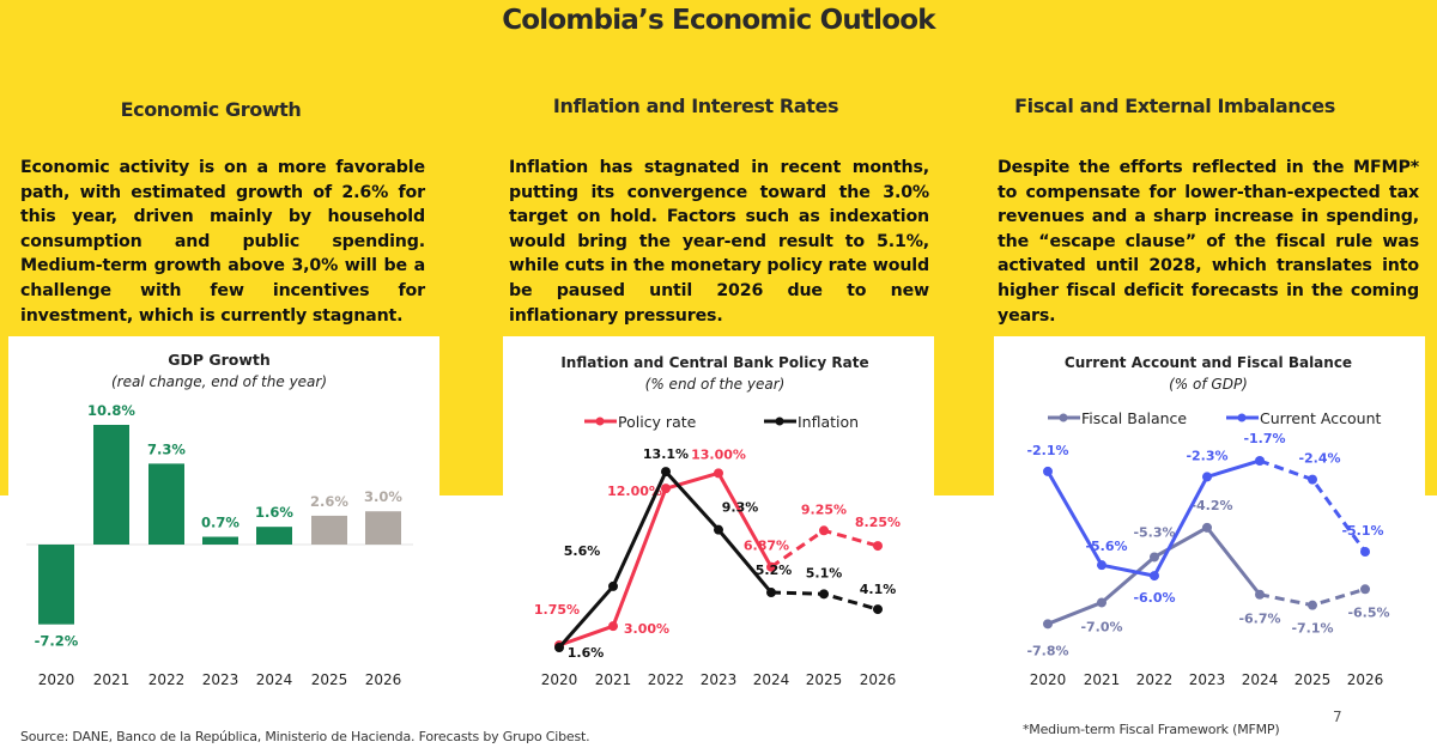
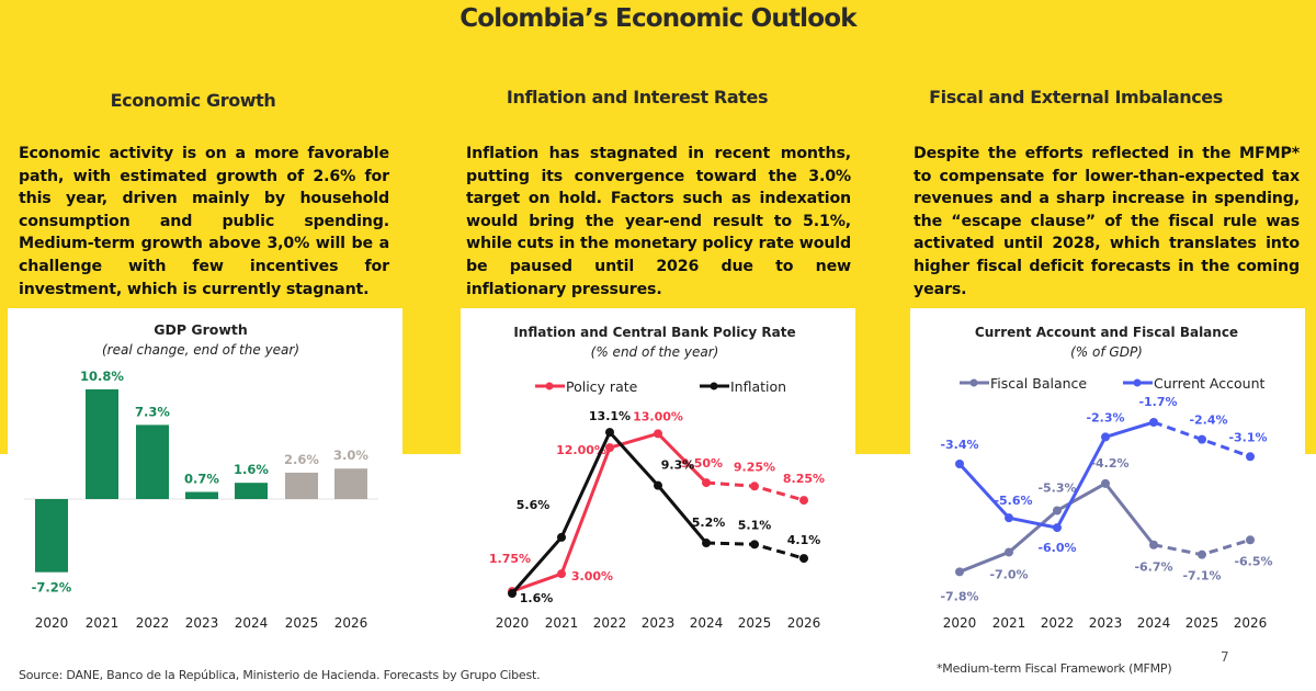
Inflation and Central Bank Policy Rate/Policy rate/2024: 6.87% -> 9.50%
Current Account and Fiscal Balance/Current Account/2020: -2.1% -> -3.4%
Current Account and Fiscal Balance/Current Account/2026: -5.1% -> -3.1%
